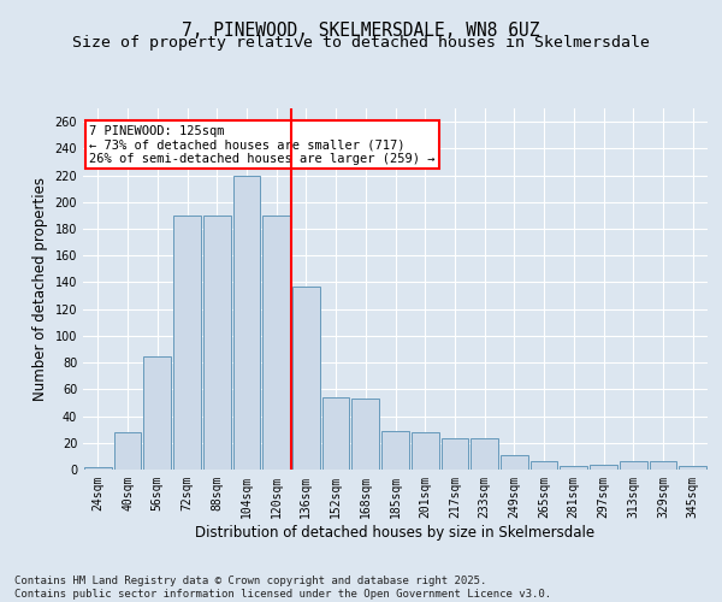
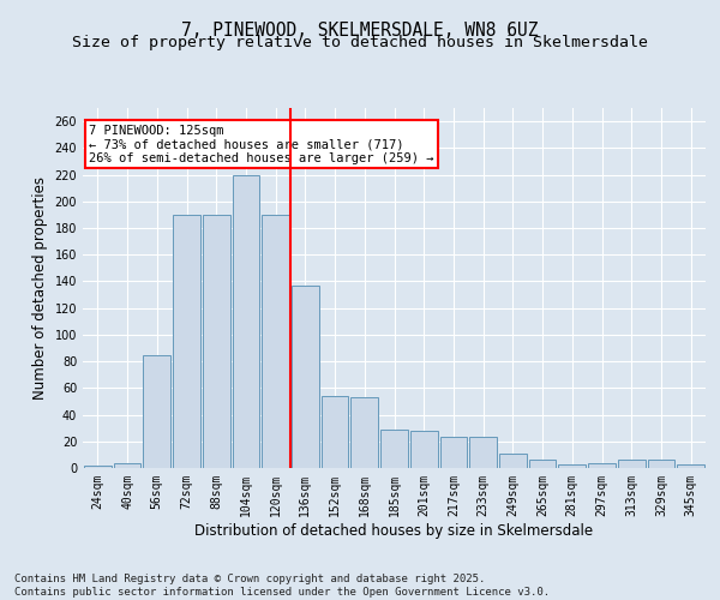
40sqm: 28 -> 4
